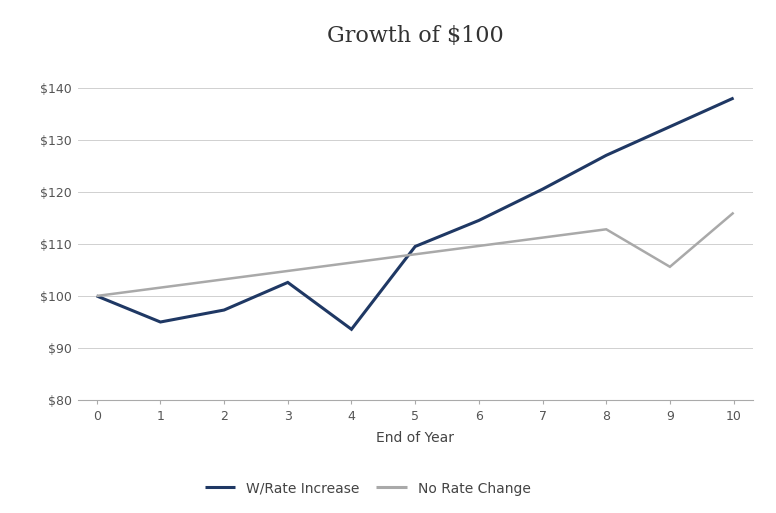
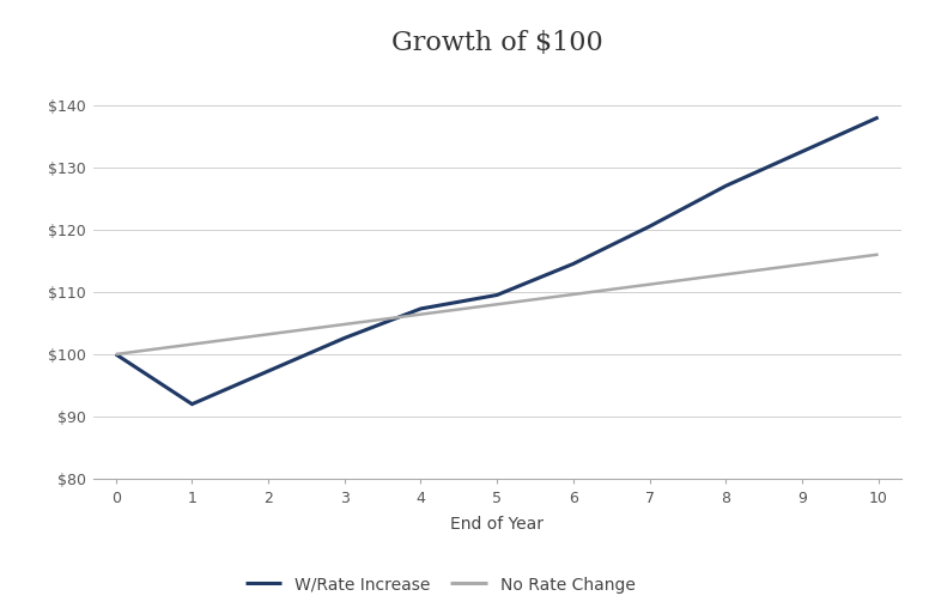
W/Rate Increase/1: $95.0 -> $92.0
W/Rate Increase/4: $93.6 -> $107.3
No Rate Change/9: $105.6 -> $114.4
